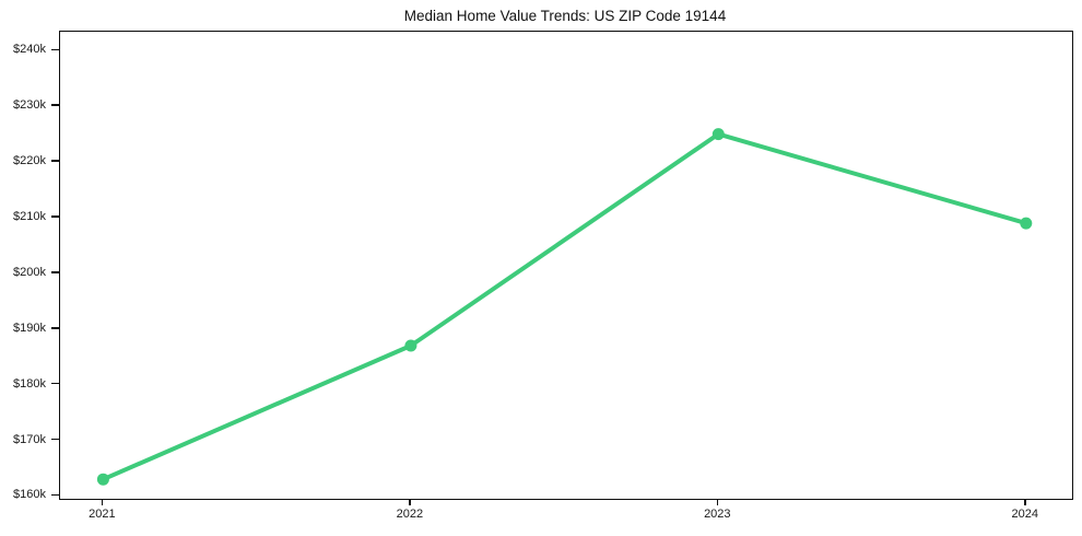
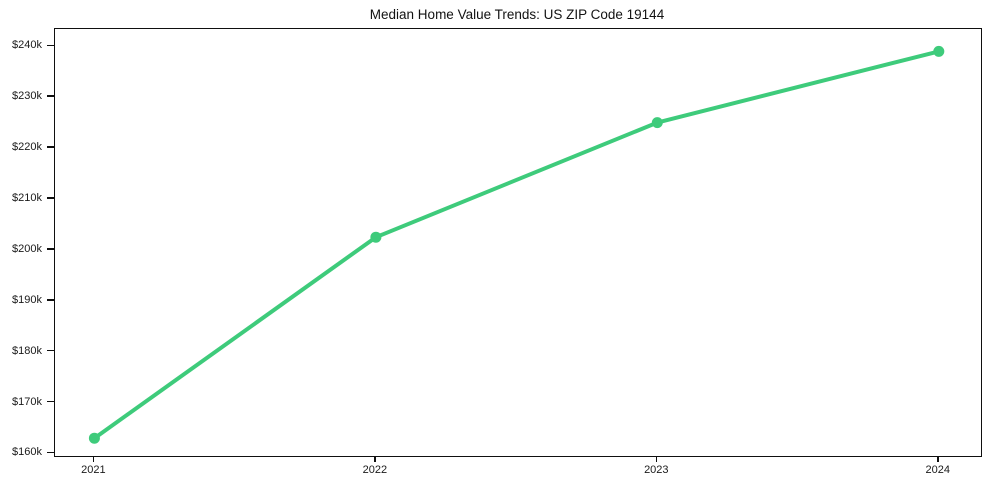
2022: $187k -> $202k
2024: $209k -> $239k
